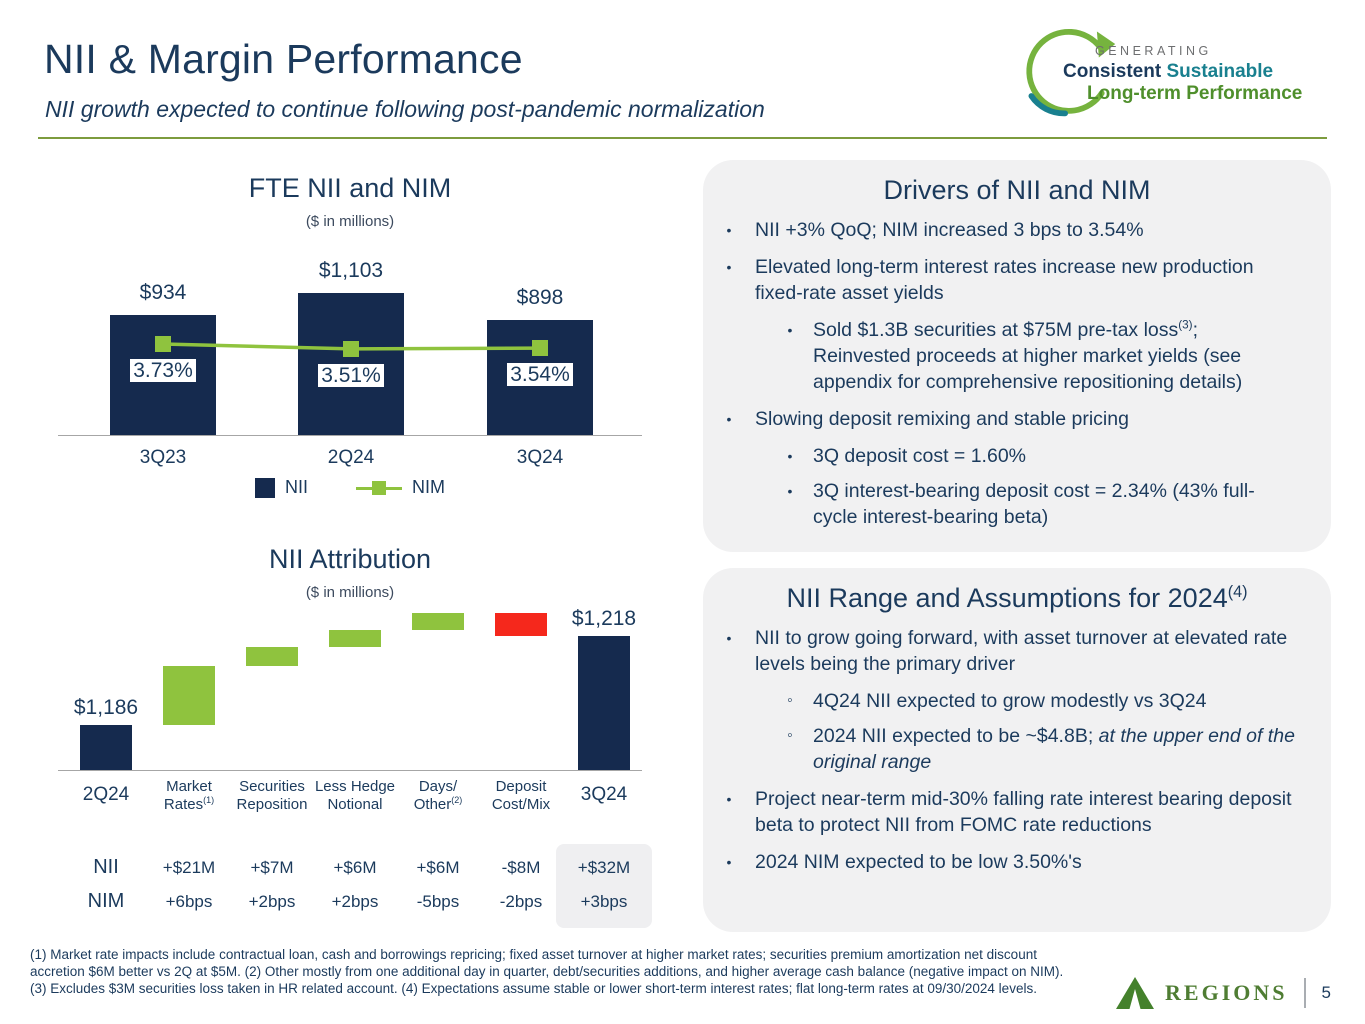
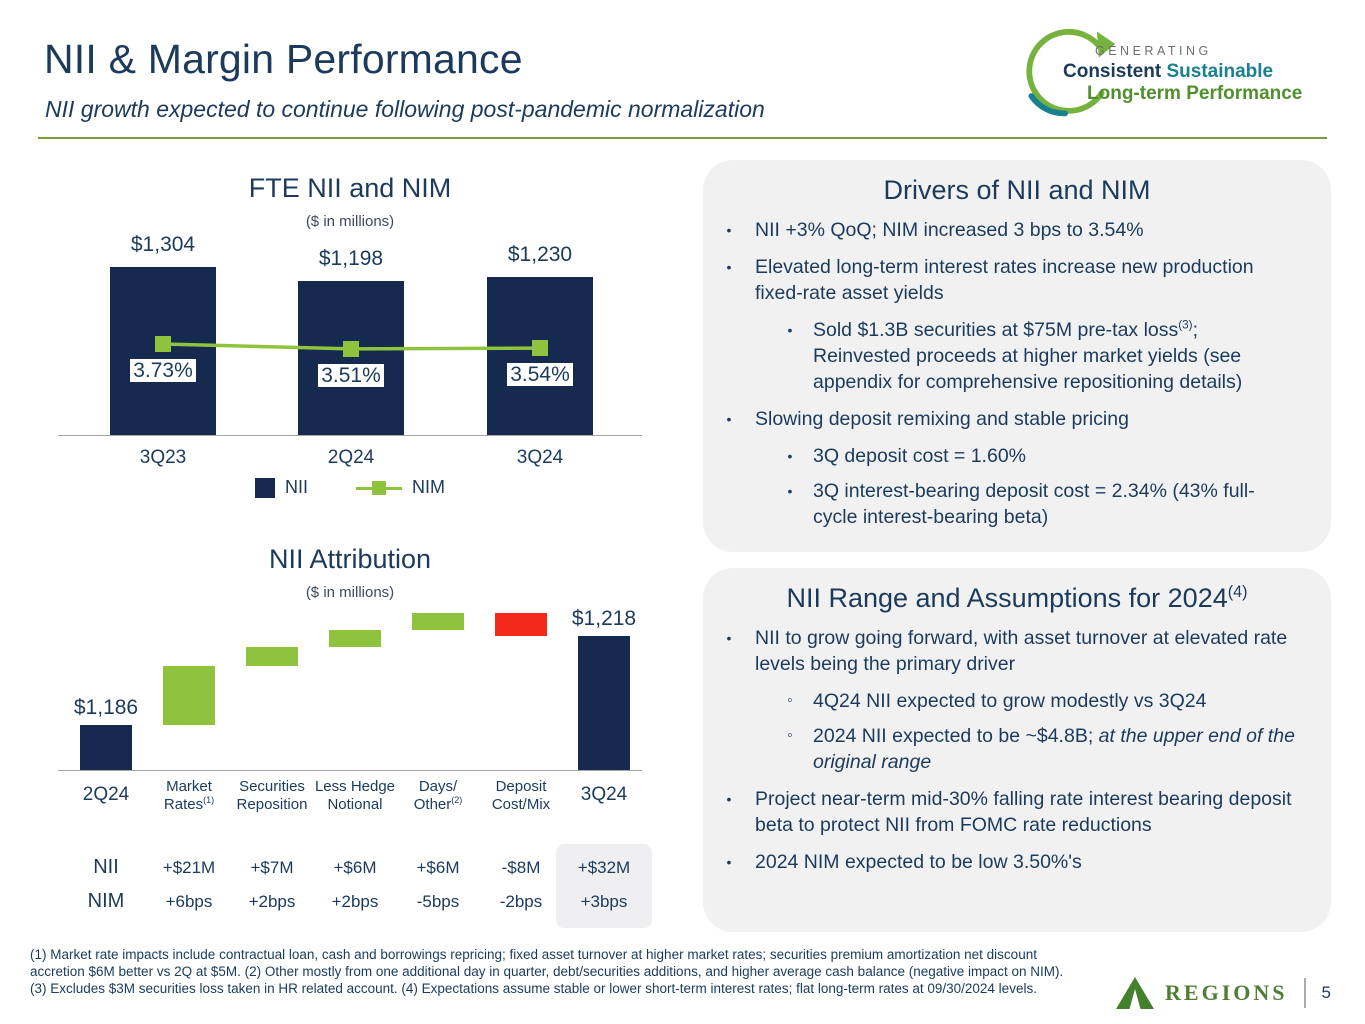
FTE NII and NIM/NII/3Q23: $934 -> $1,304
FTE NII and NIM/NII/2Q24: $1,103 -> $1,198
FTE NII and NIM/NII/3Q24: $898 -> $1,230
